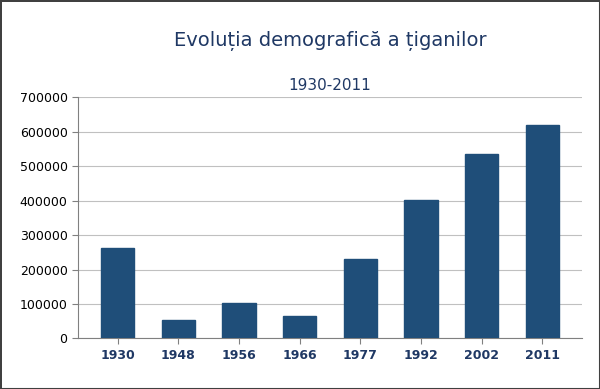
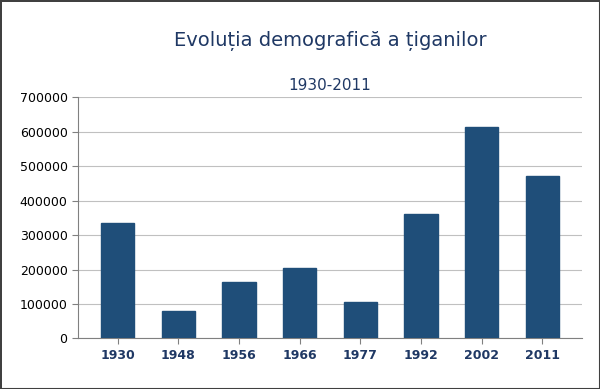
1930: 262000 -> 335000
1948: 53000 -> 80000
1956: 104000 -> 165000
1966: 65000 -> 205000
1977: 230000 -> 105000
1992: 401000 -> 360000
2002: 535000 -> 615000
2011: 619000 -> 470000
